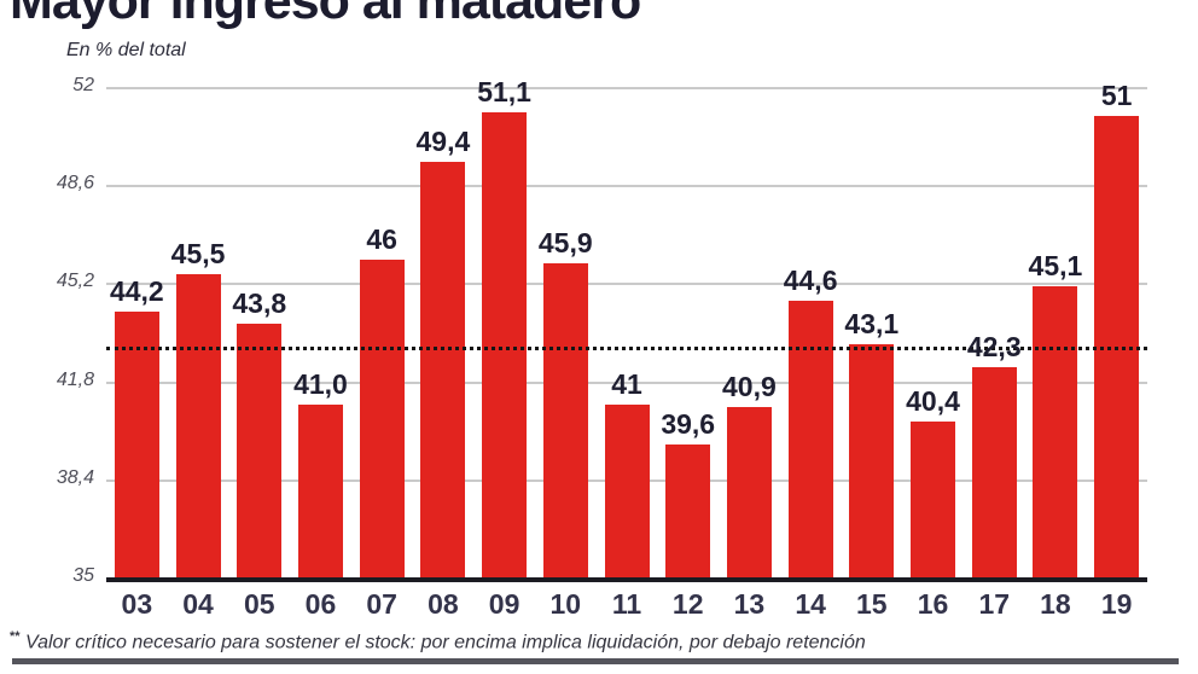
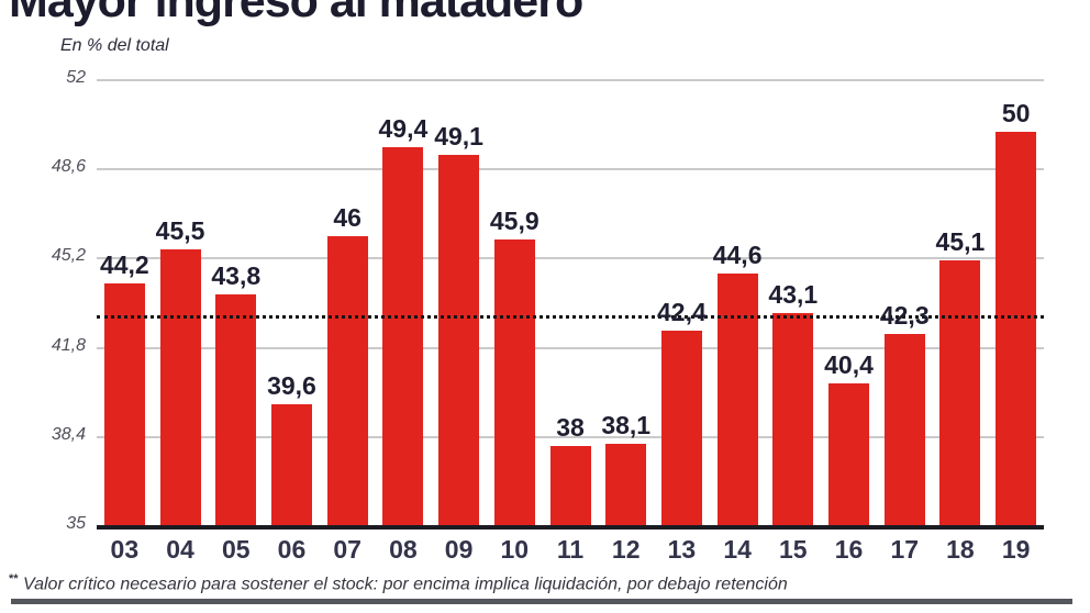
06: 41,0 -> 39,6
09: 51,1 -> 49,1
11: 41 -> 38
12: 39,6 -> 38,1
13: 40,9 -> 42,4
19: 51 -> 50
